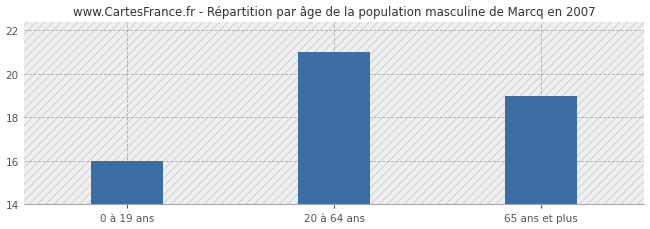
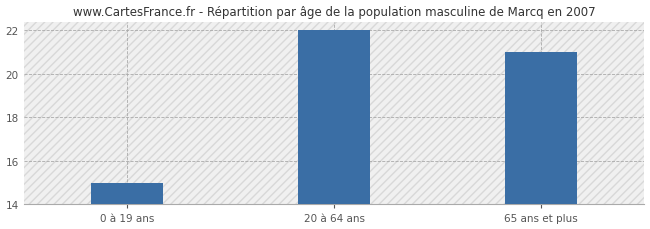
0 à 19 ans: 16 -> 15
20 à 64 ans: 21 -> 22
65 ans et plus: 19 -> 21
